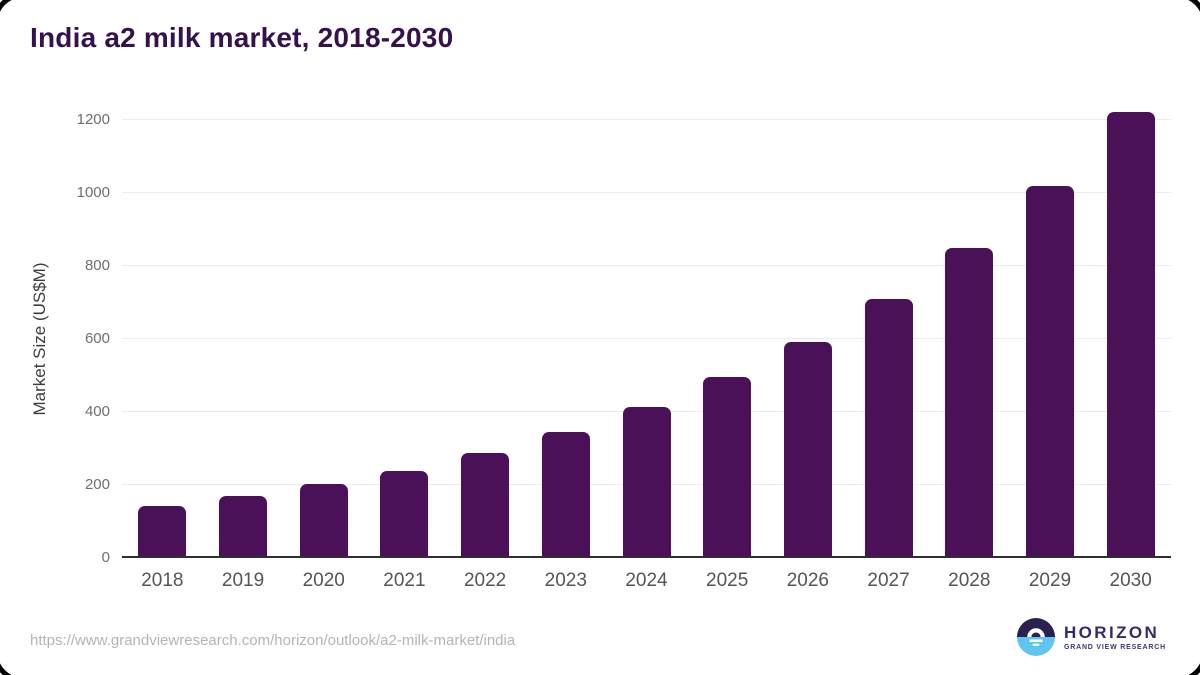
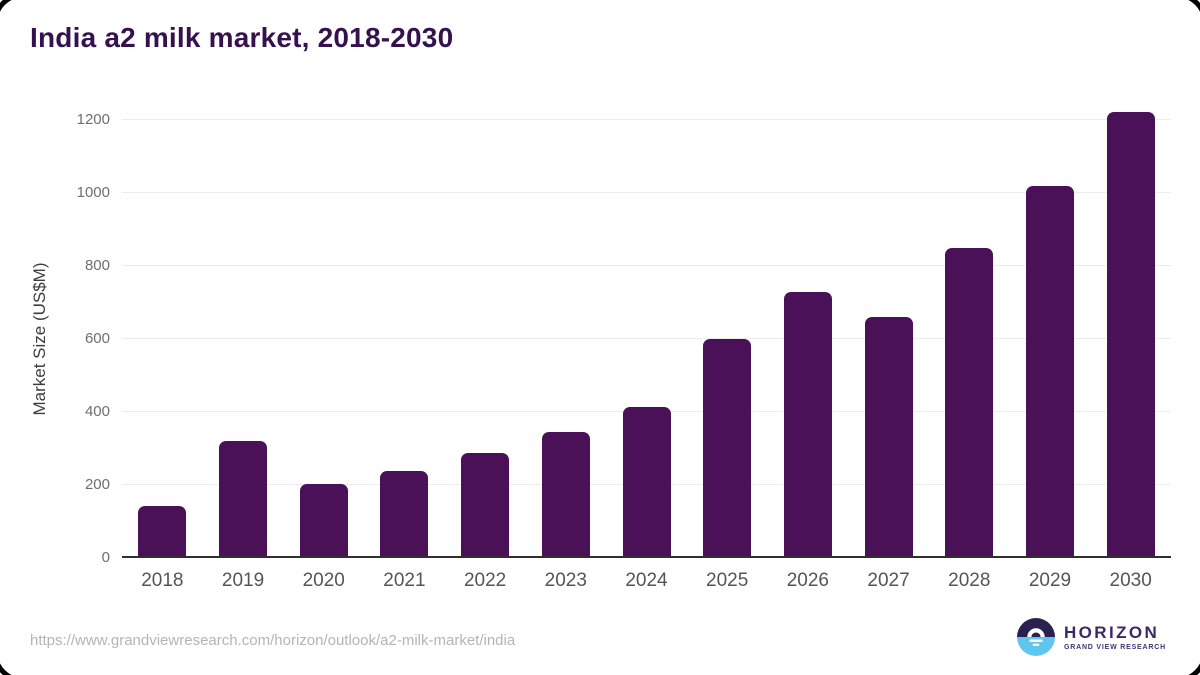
2019: 170 -> 320
2025: 500 -> 600
2026: 590 -> 730
2027: 710 -> 660
